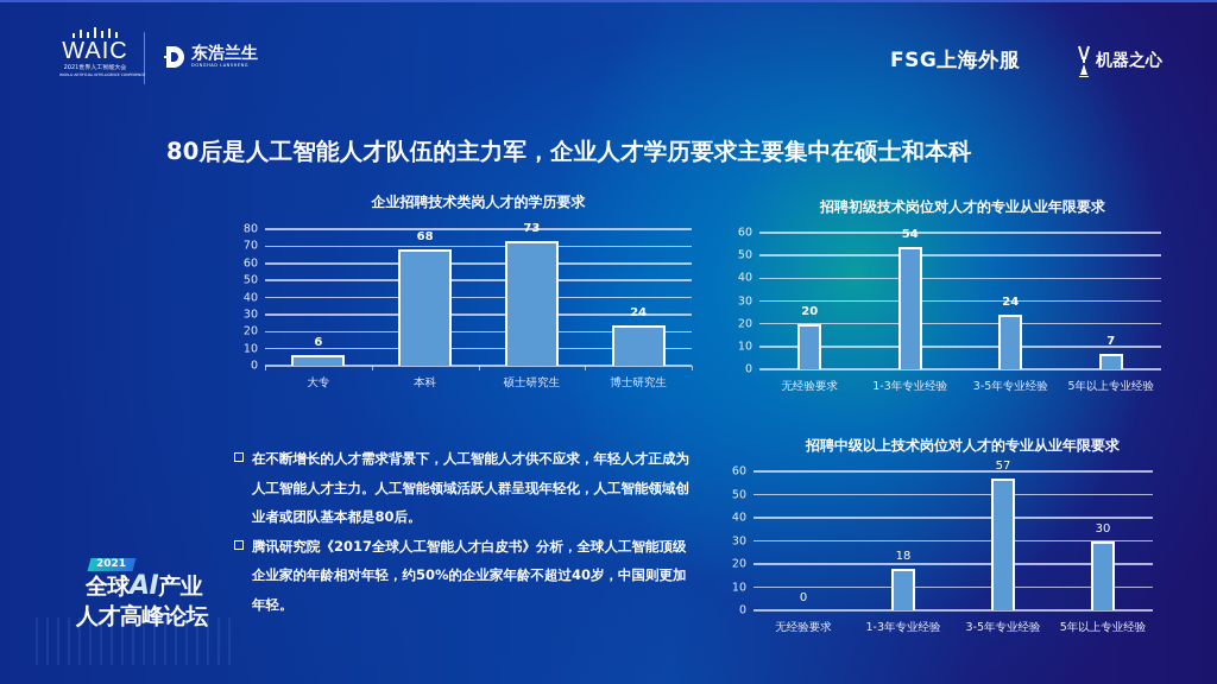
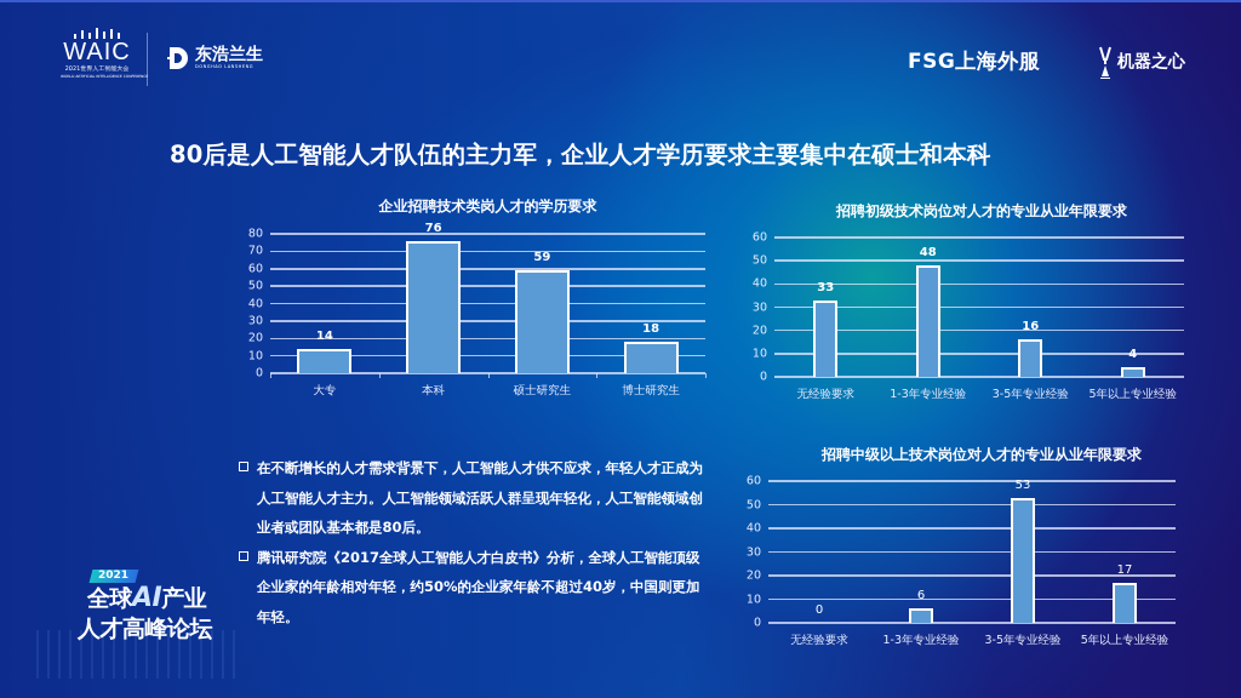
企业招聘技术类岗人才的学历要求/大专: 6 -> 14
企业招聘技术类岗人才的学历要求/本科: 68 -> 76
企业招聘技术类岗人才的学历要求/硕士研究生: 73 -> 59
企业招聘技术类岗人才的学历要求/博士研究生: 24 -> 18
招聘初级技术岗位对人才的专业从业年限要求/无经验要求: 20 -> 33
招聘初级技术岗位对人才的专业从业年限要求/1-3年专业经验: 54 -> 48
招聘初级技术岗位对人才的专业从业年限要求/3-5年专业经验: 24 -> 16
招聘初级技术岗位对人才的专业从业年限要求/5年以上专业经验: 7 -> 4
招聘中级以上技术岗位对人才的专业从业年限要求/1-3年专业经验: 18 -> 6
招聘中级以上技术岗位对人才的专业从业年限要求/3-5年专业经验: 57 -> 53
招聘中级以上技术岗位对人才的专业从业年限要求/5年以上专业经验: 30 -> 17
